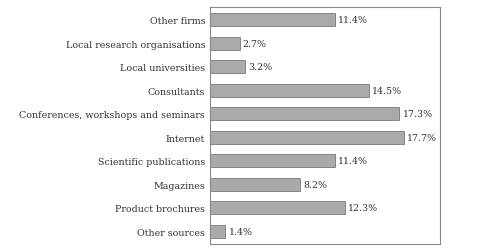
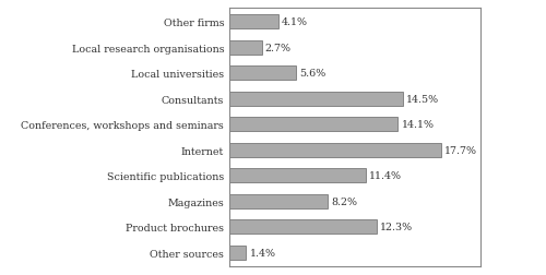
Other firms: 11.4% -> 4.1%
Local universities: 3.2% -> 5.6%
Conferences, workshops and seminars: 17.3% -> 14.1%
